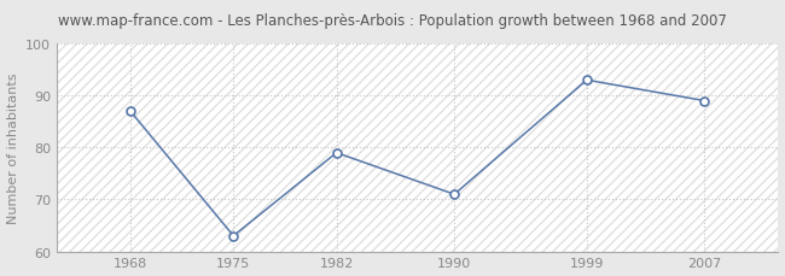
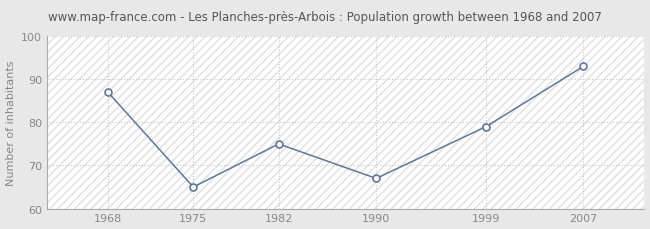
1975: 63 -> 65
1982: 79 -> 75
1990: 71 -> 67
1999: 93 -> 79
2007: 89 -> 93
